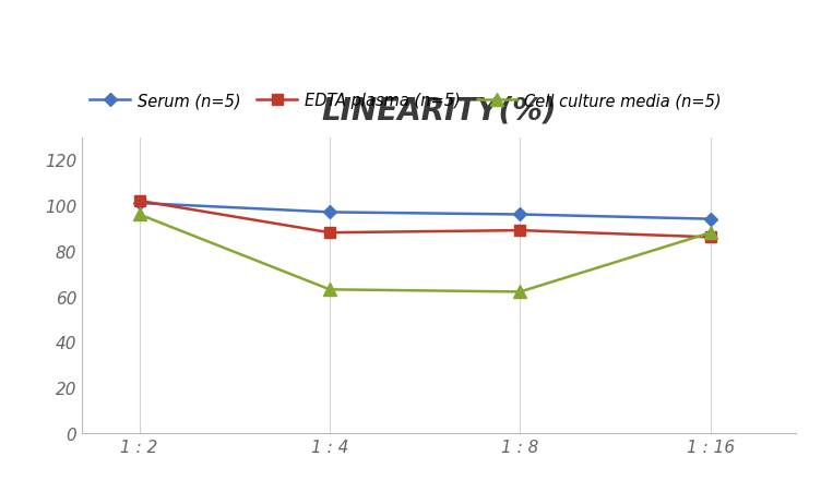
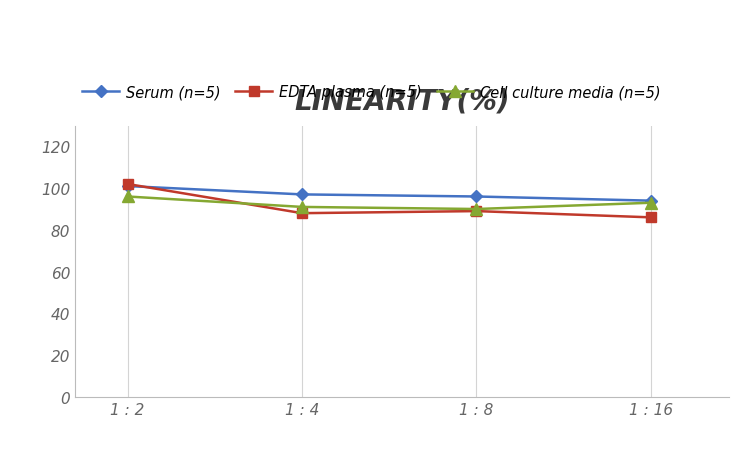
Cell culture media (n=5)/1 : 4: 63 -> 91
Cell culture media (n=5)/1 : 8: 62 -> 90
Cell culture media (n=5)/1 : 16: 88 -> 93
